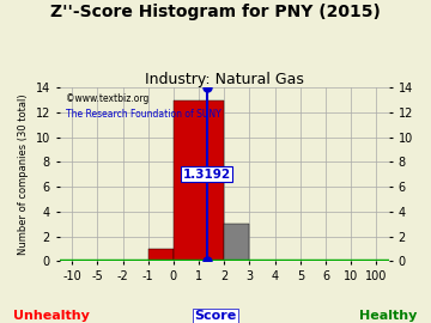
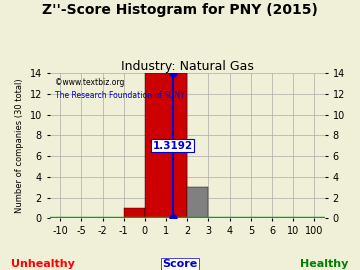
1: 13 -> 14
